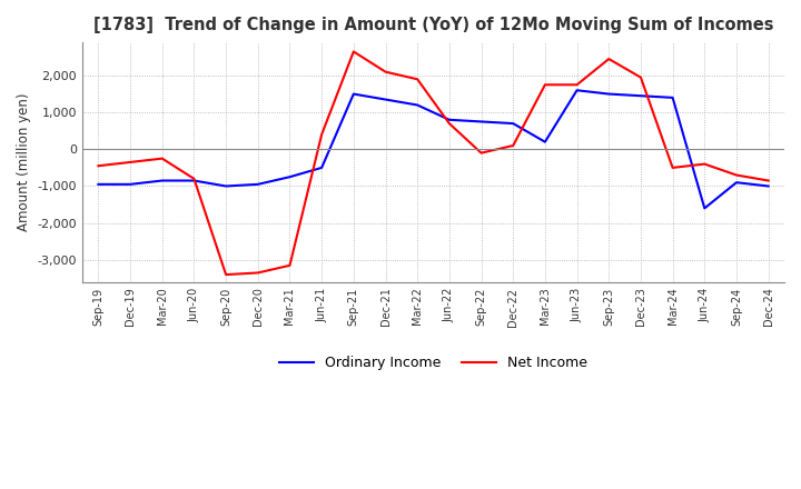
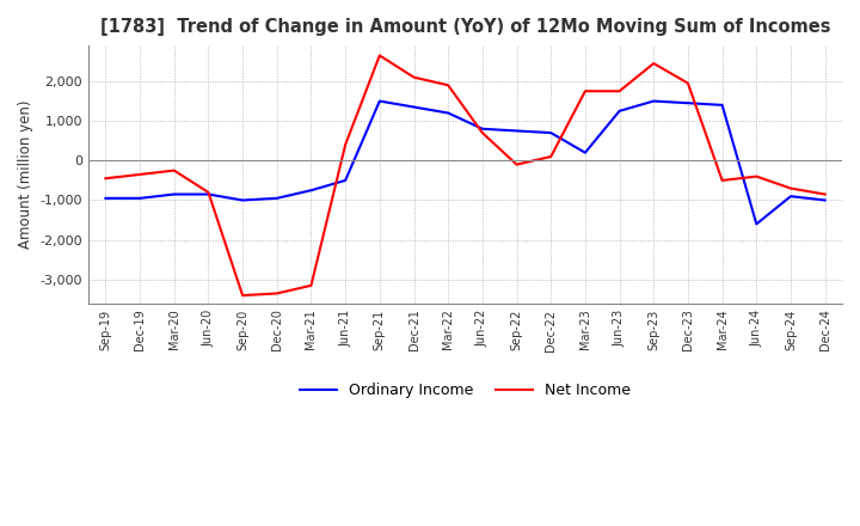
Ordinary Income/Jun-23: 1,600 -> 1,250
